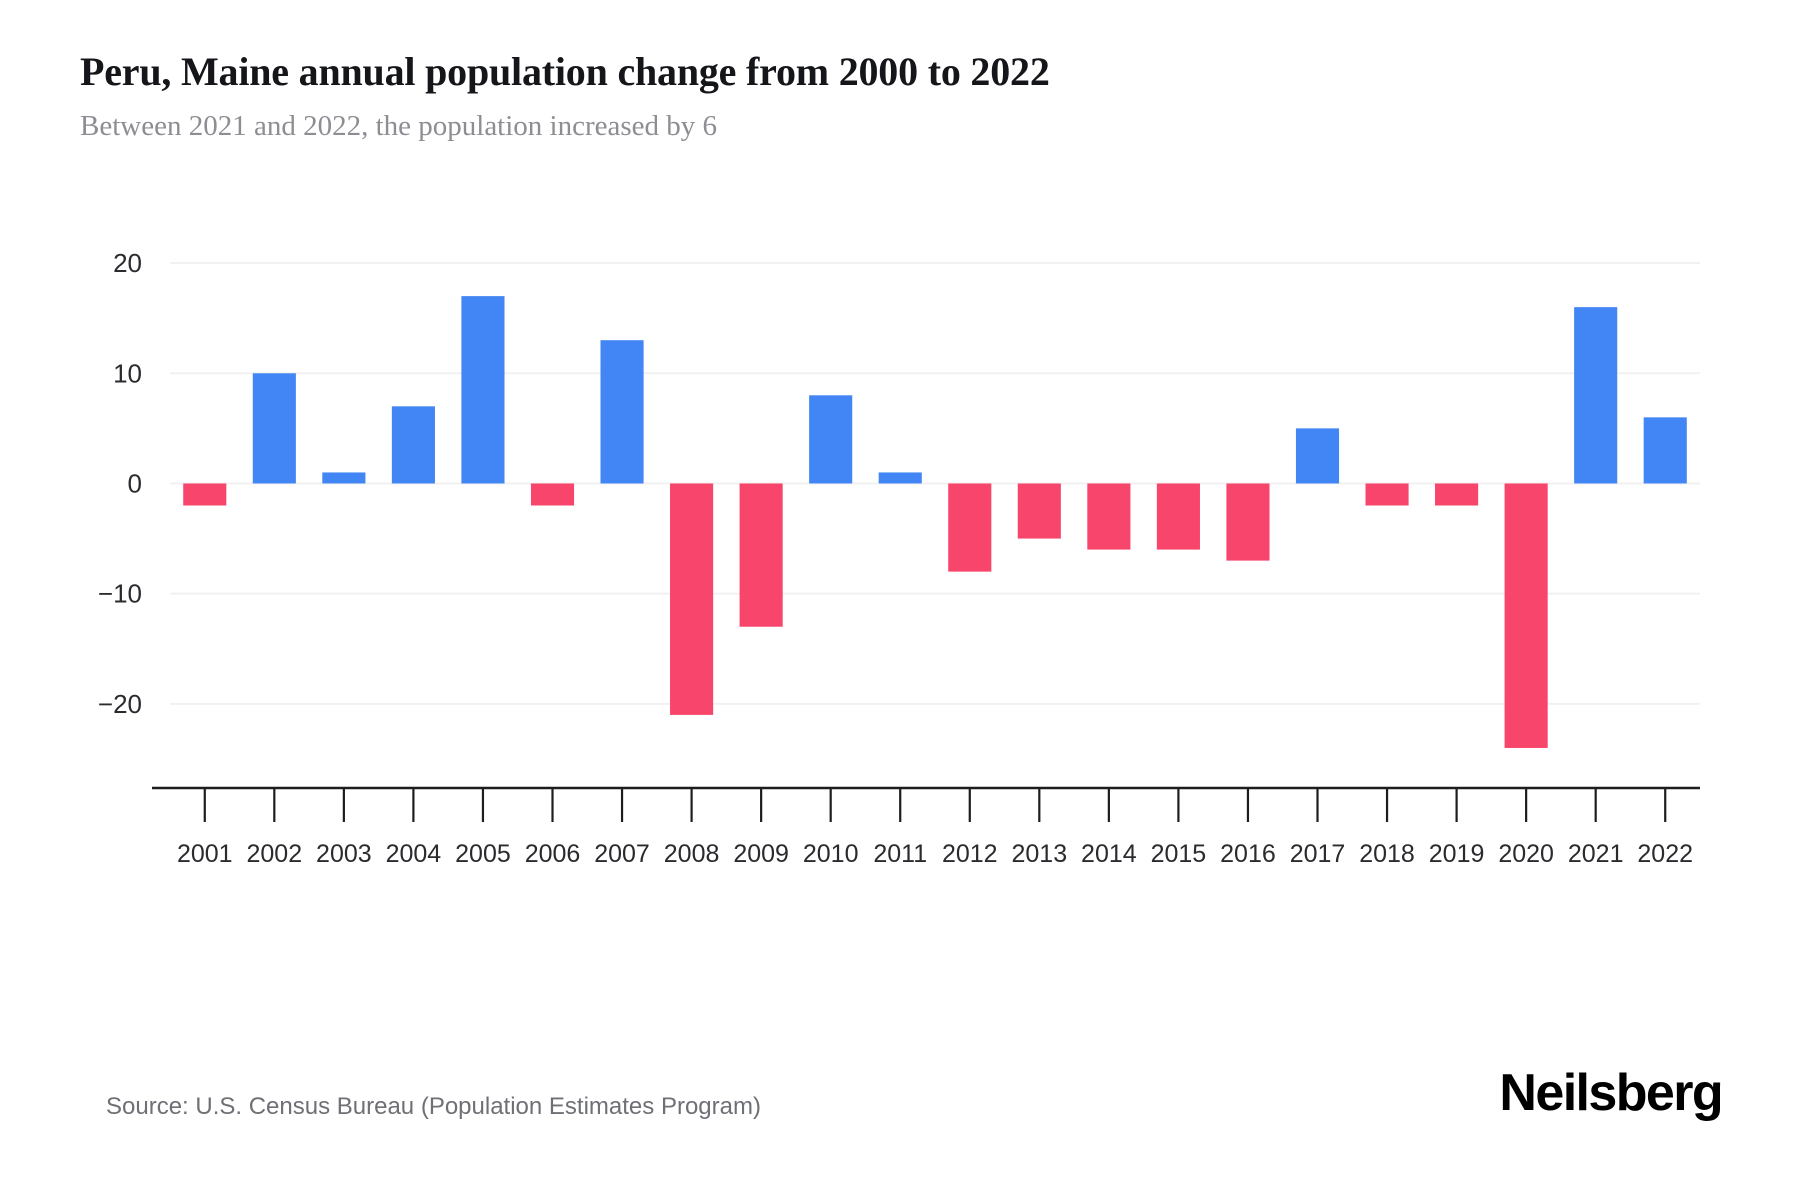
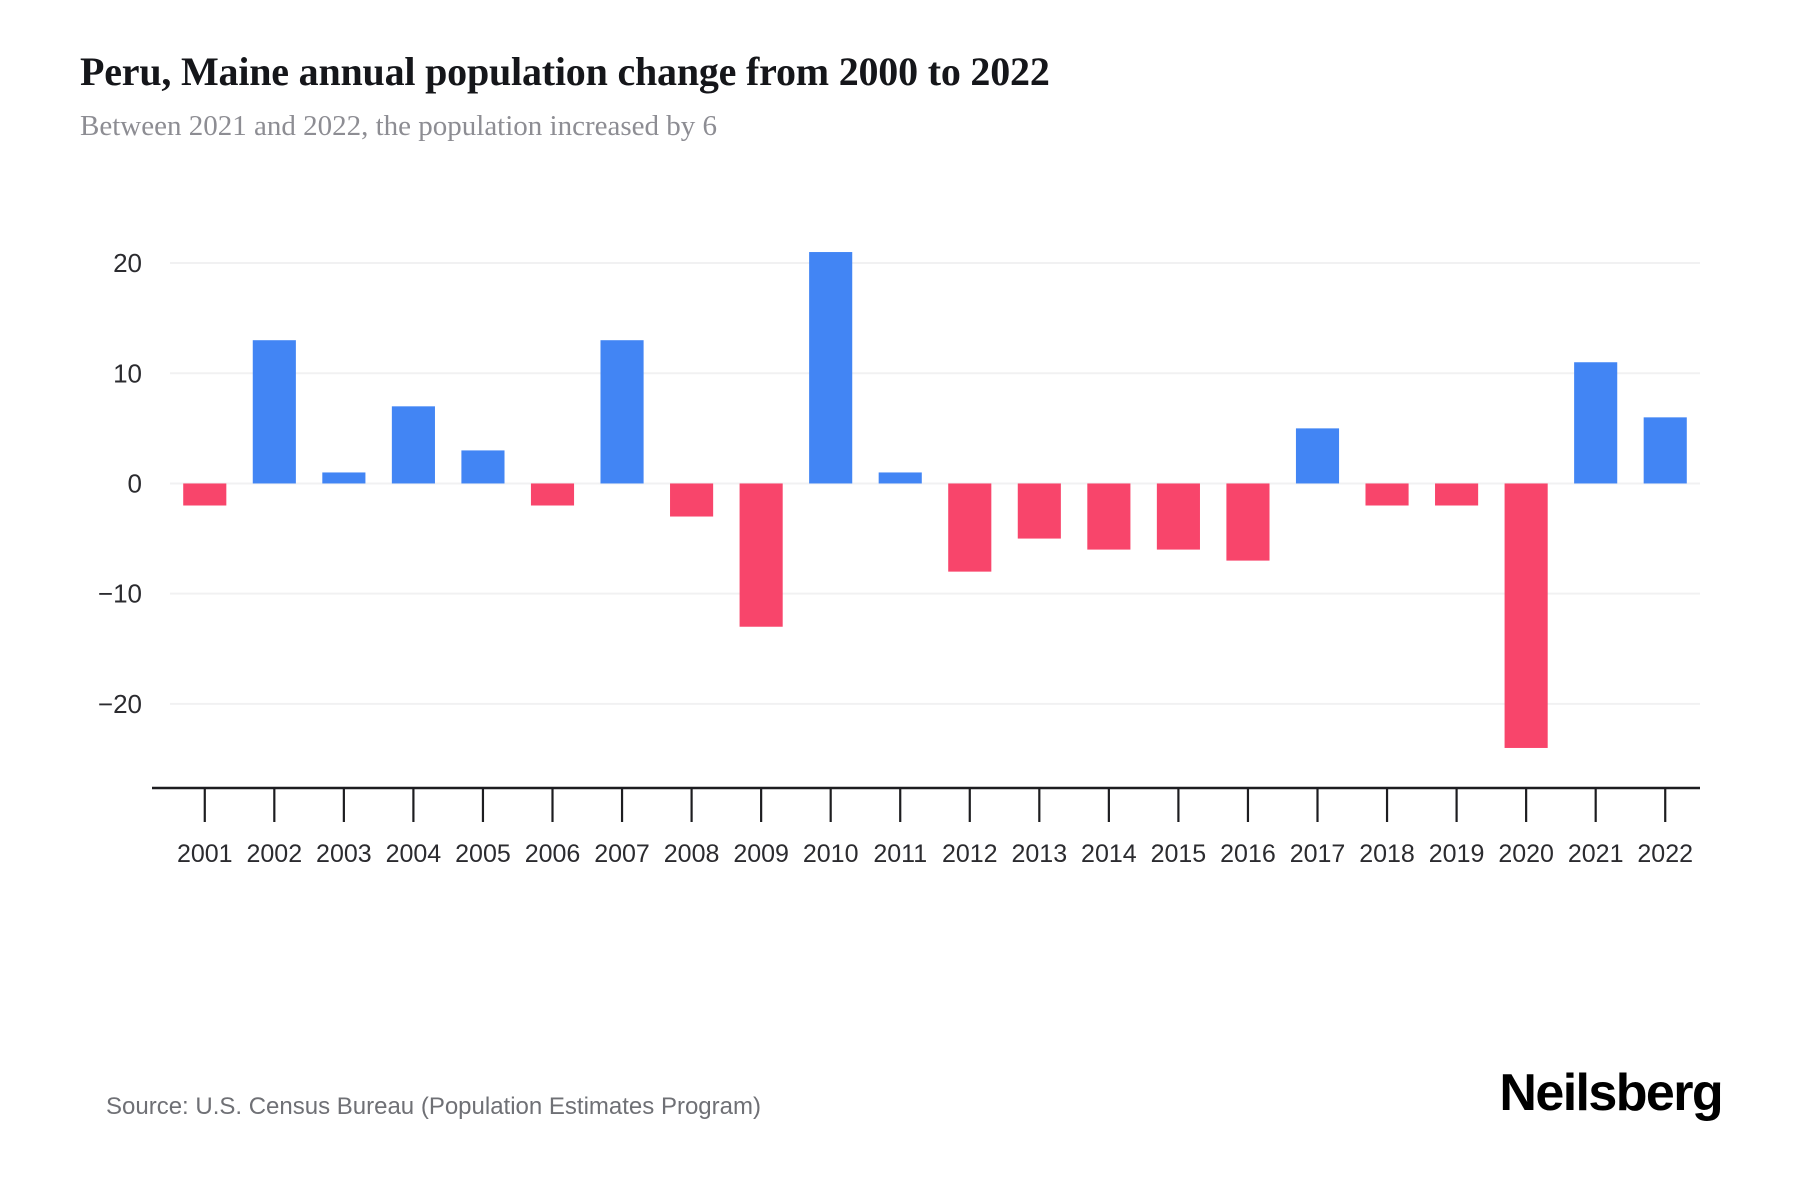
2002: 10 -> 13
2005: 17 -> 3
2008: -21 -> -3
2010: 8 -> 21
2021: 16 -> 11
